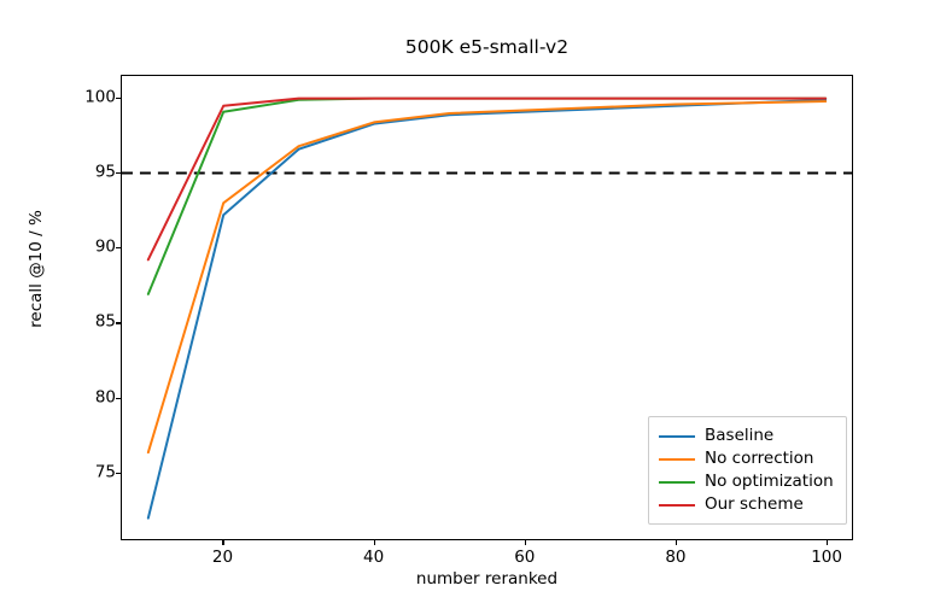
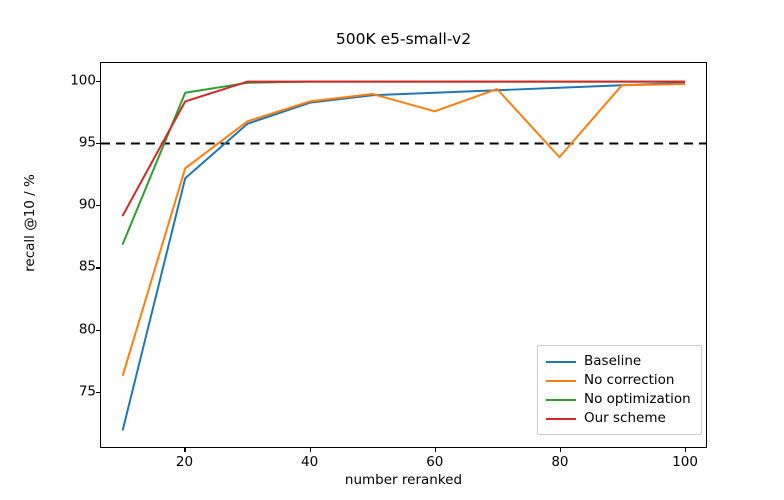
Our scheme/20: 99.5 -> 98.4
No correction/60: 99.2 -> 97.6
No correction/80: 99.6 -> 93.9
